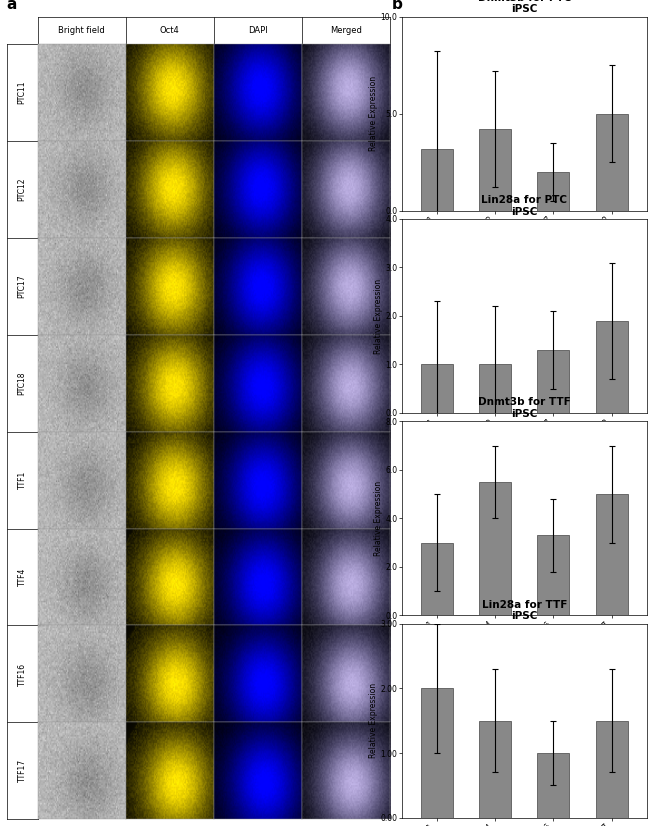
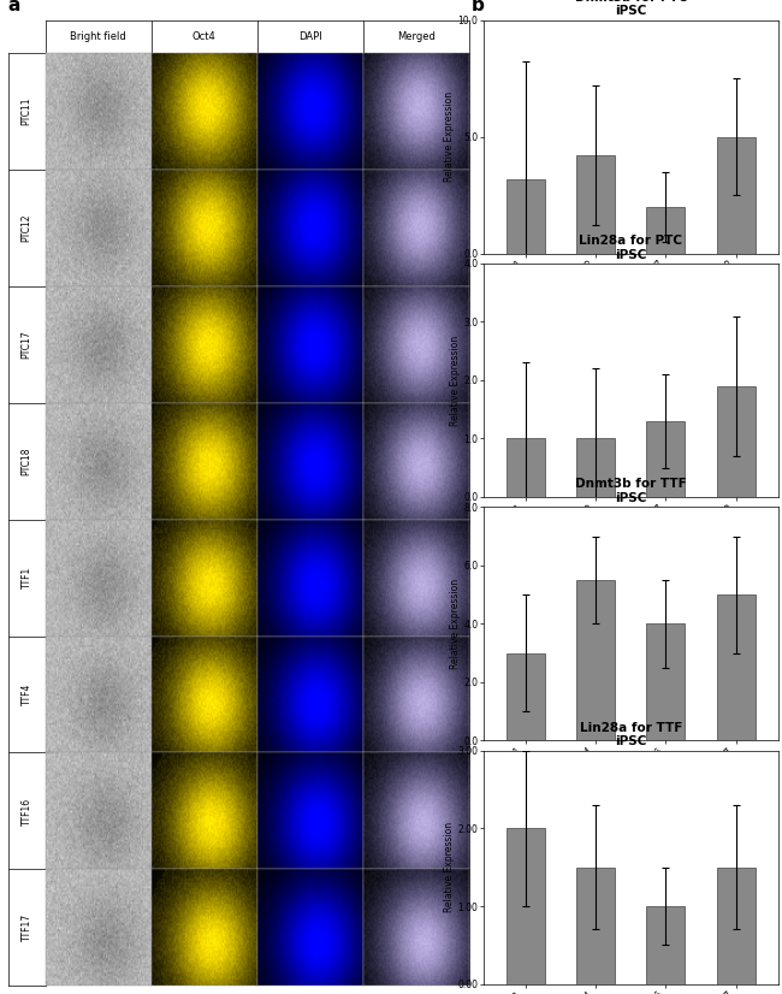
Dnmt3b for TTF iPSC/TTF16: 3.3 -> 4.0
